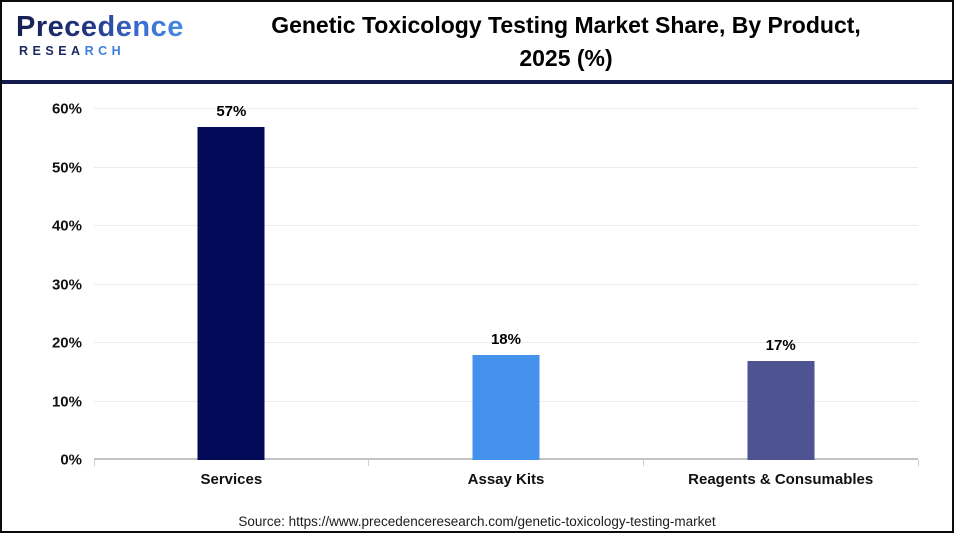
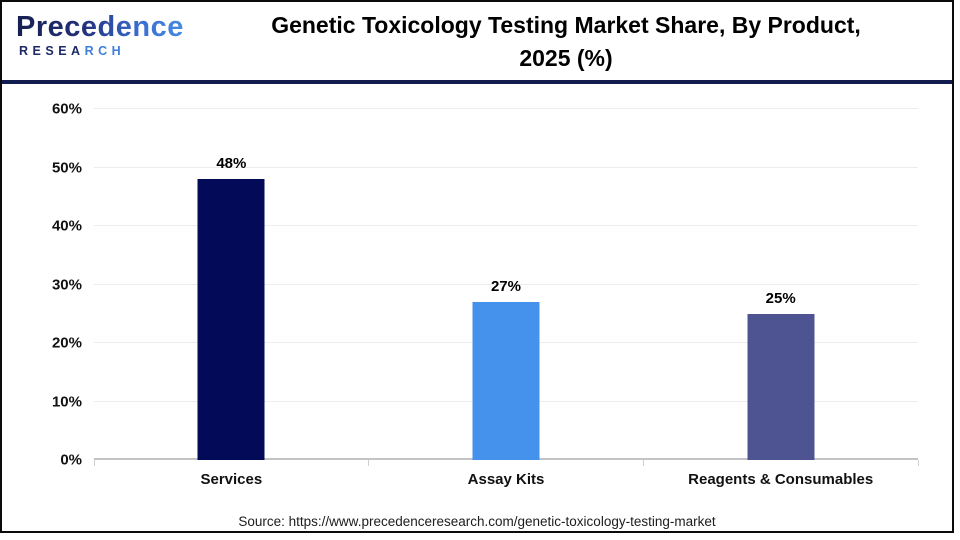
Services: 57% -> 48%
Assay Kits: 18% -> 27%
Reagents & Consumables: 17% -> 25%
